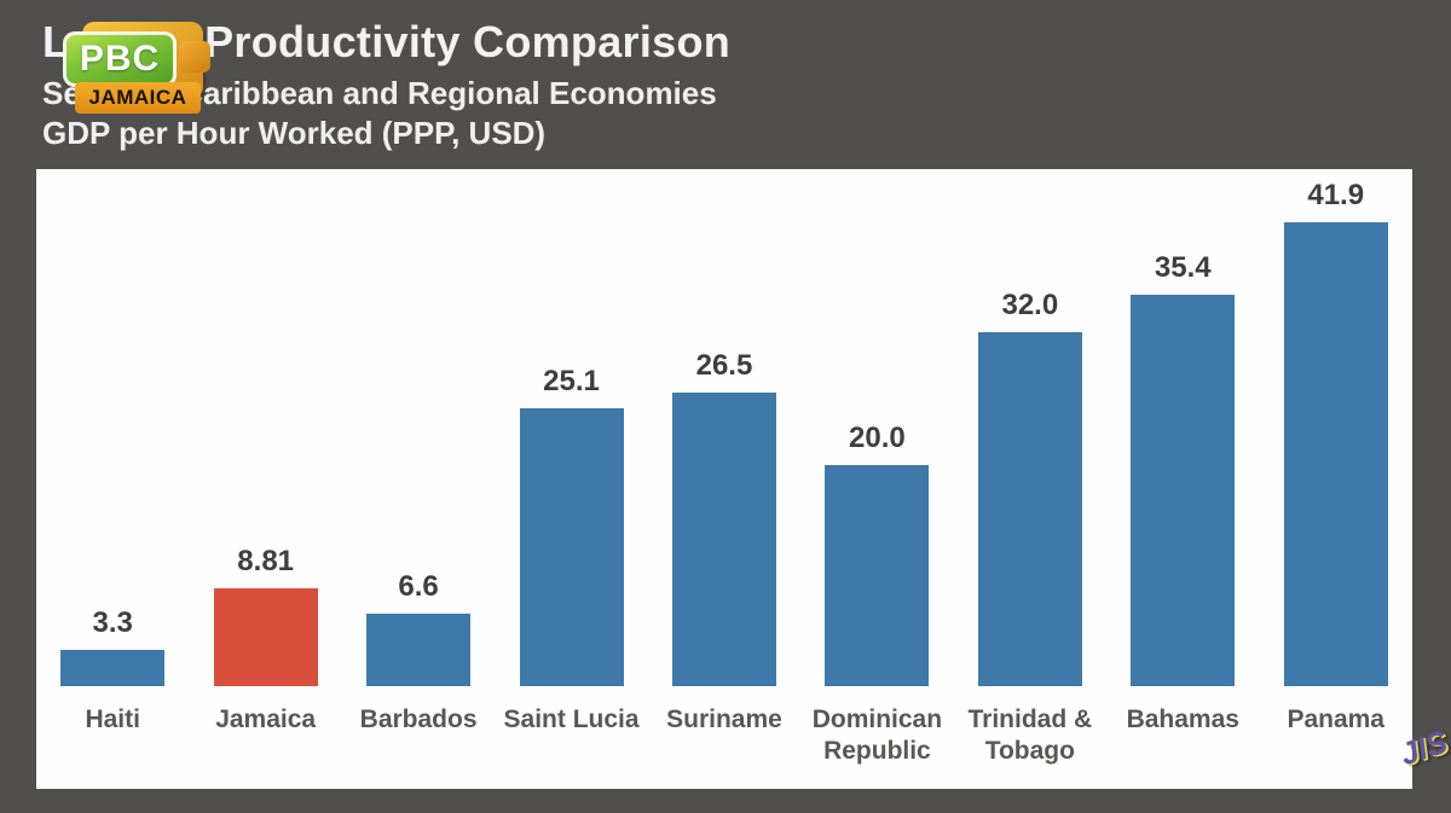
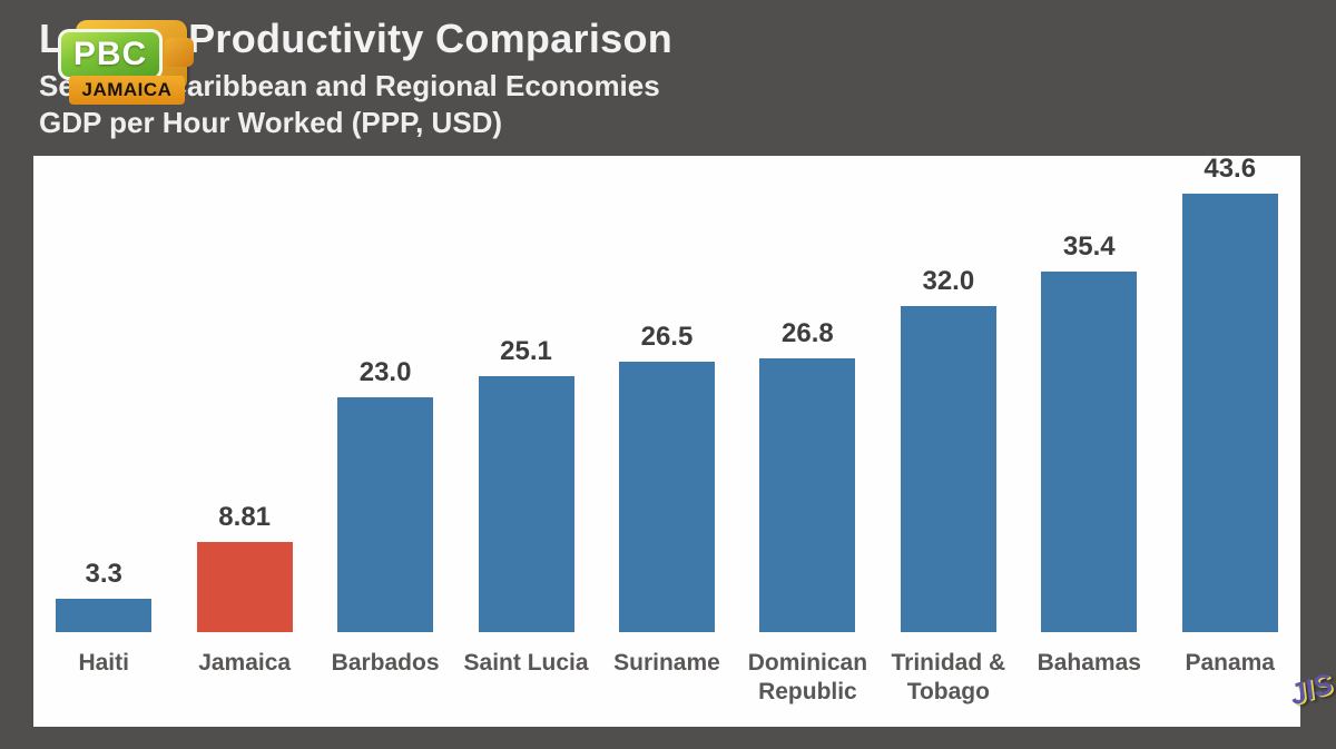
Barbados: 6.6 -> 23.0
Dominican Republic: 20.0 -> 26.8
Panama: 41.9 -> 43.6
